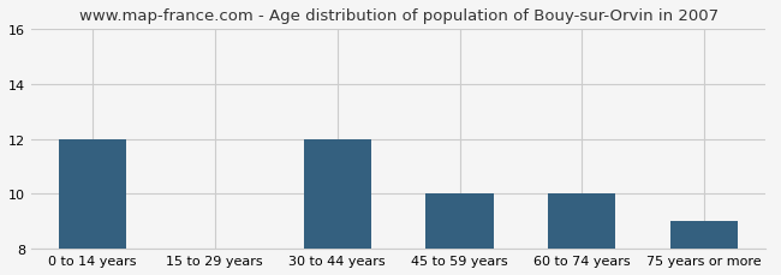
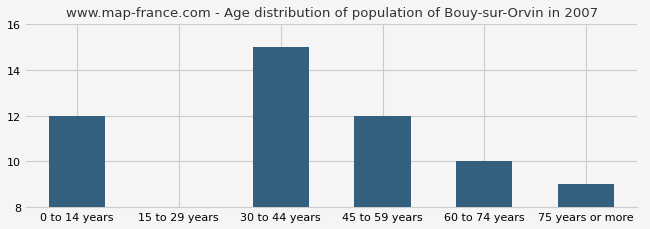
30 to 44 years: 12.0 -> 15.0
45 to 59 years: 10.0 -> 12.0
